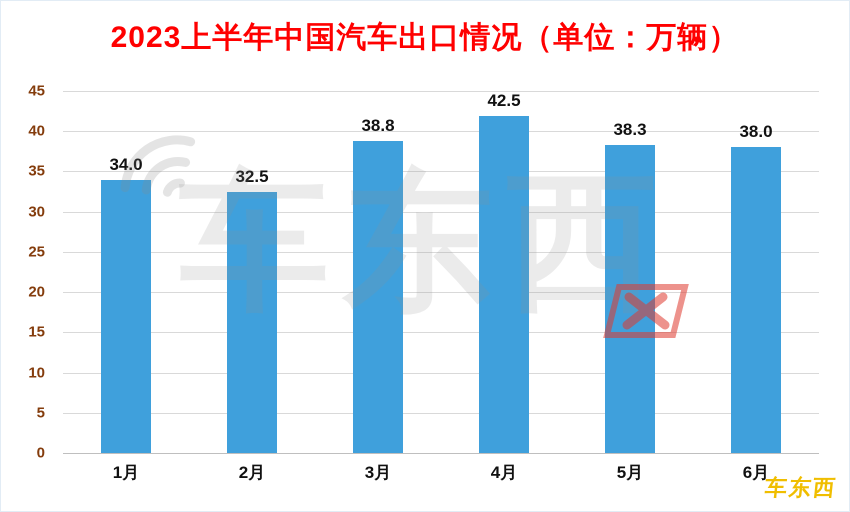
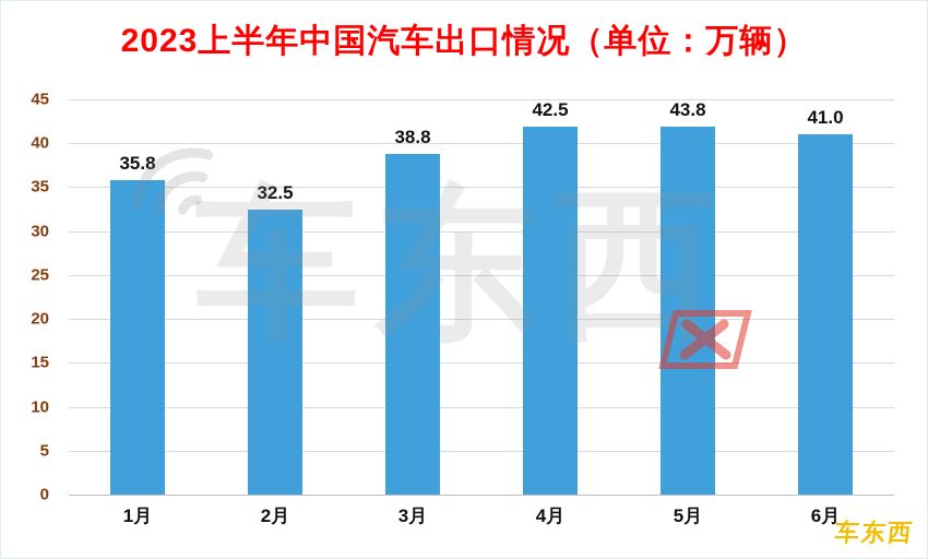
1月: 34.0 -> 35.8
5月: 38.3 -> 43.8
6月: 38.0 -> 41.0
